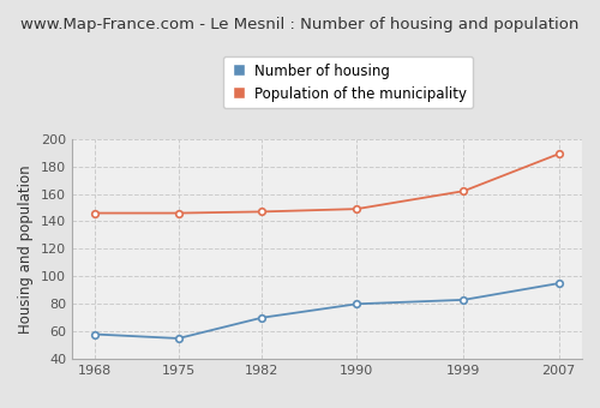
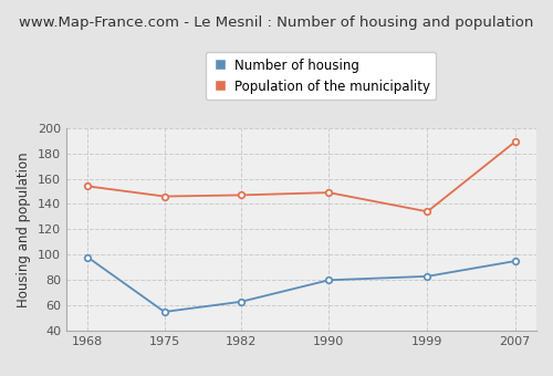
Number of housing/1968: 58 -> 98
Population of the municipality/1968: 146 -> 154
Number of housing/1982: 70 -> 63
Population of the municipality/1999: 162 -> 134
